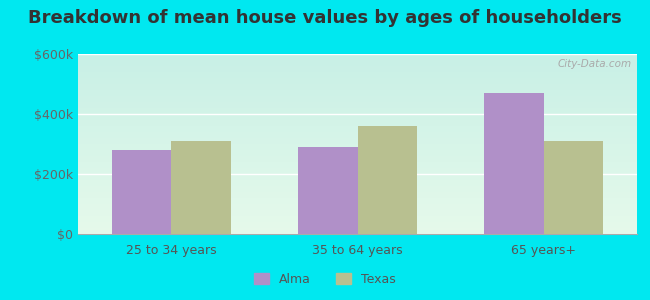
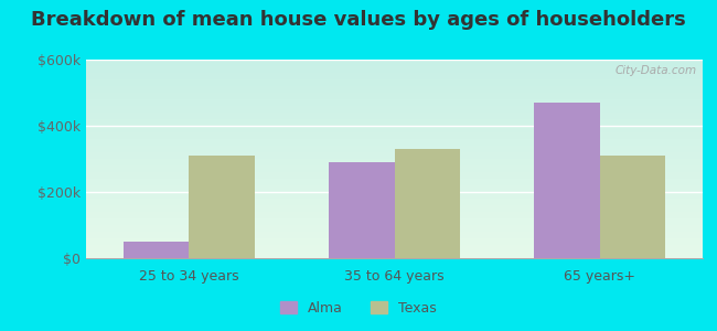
Alma/25 to 34 years: $280k -> $50k
Texas/35 to 64 years: $360k -> $330k
